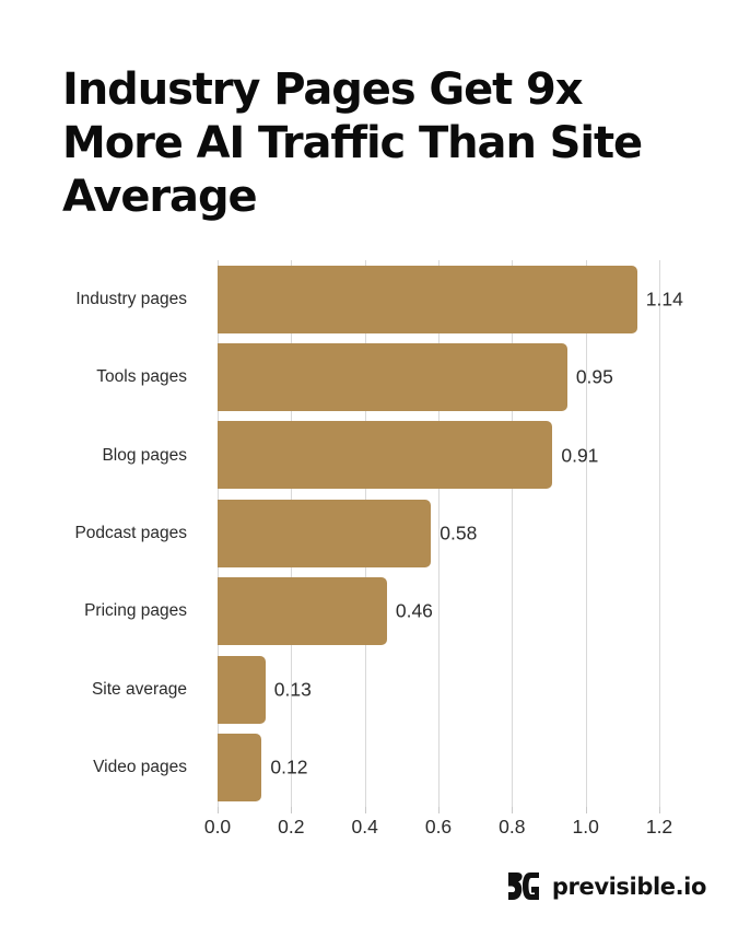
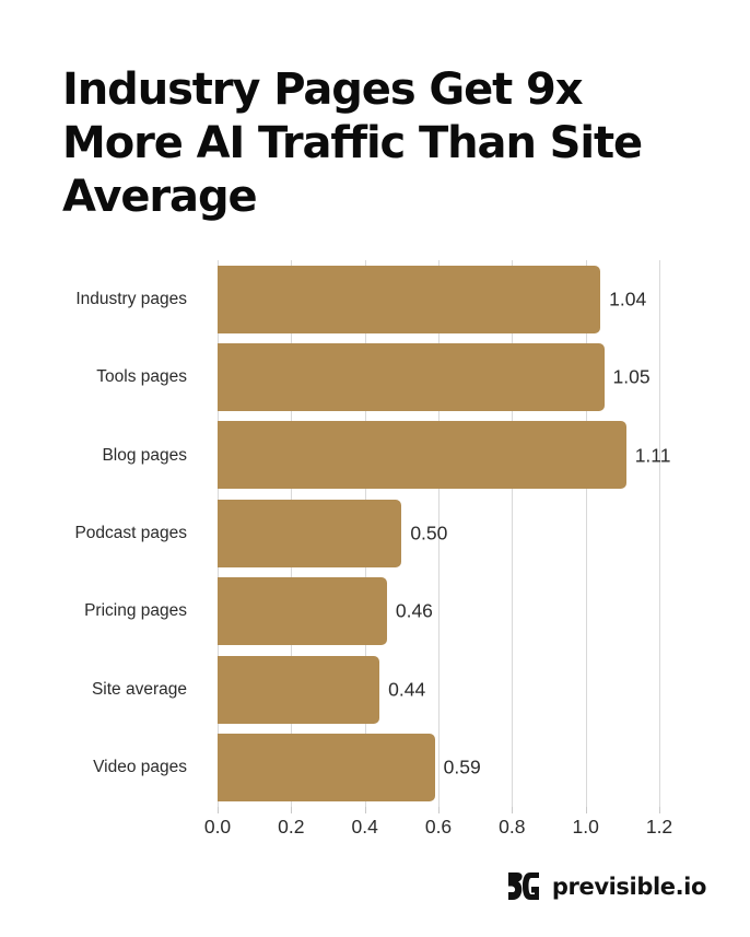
Industry pages: 1.14 -> 1.04
Tools pages: 0.95 -> 1.05
Blog pages: 0.91 -> 1.11
Podcast pages: 0.58 -> 0.50
Site average: 0.13 -> 0.44
Video pages: 0.12 -> 0.59
